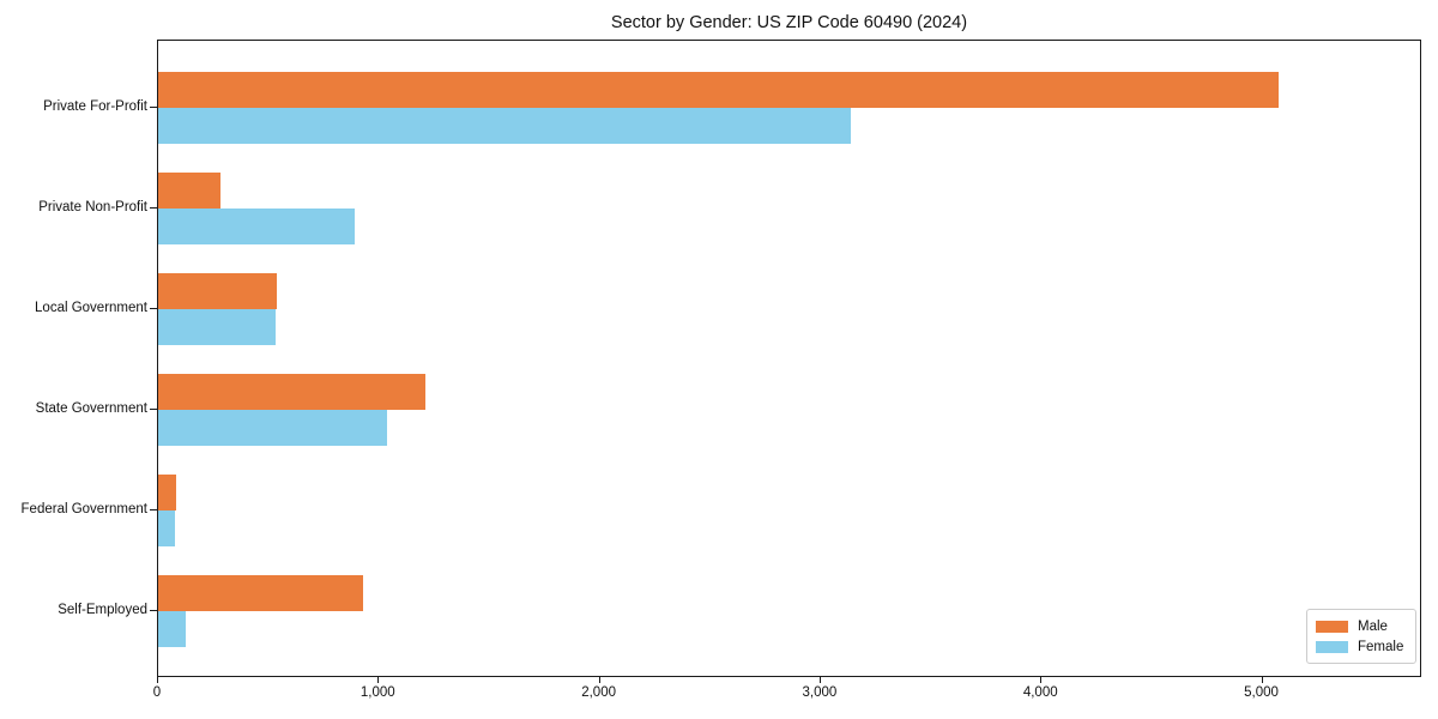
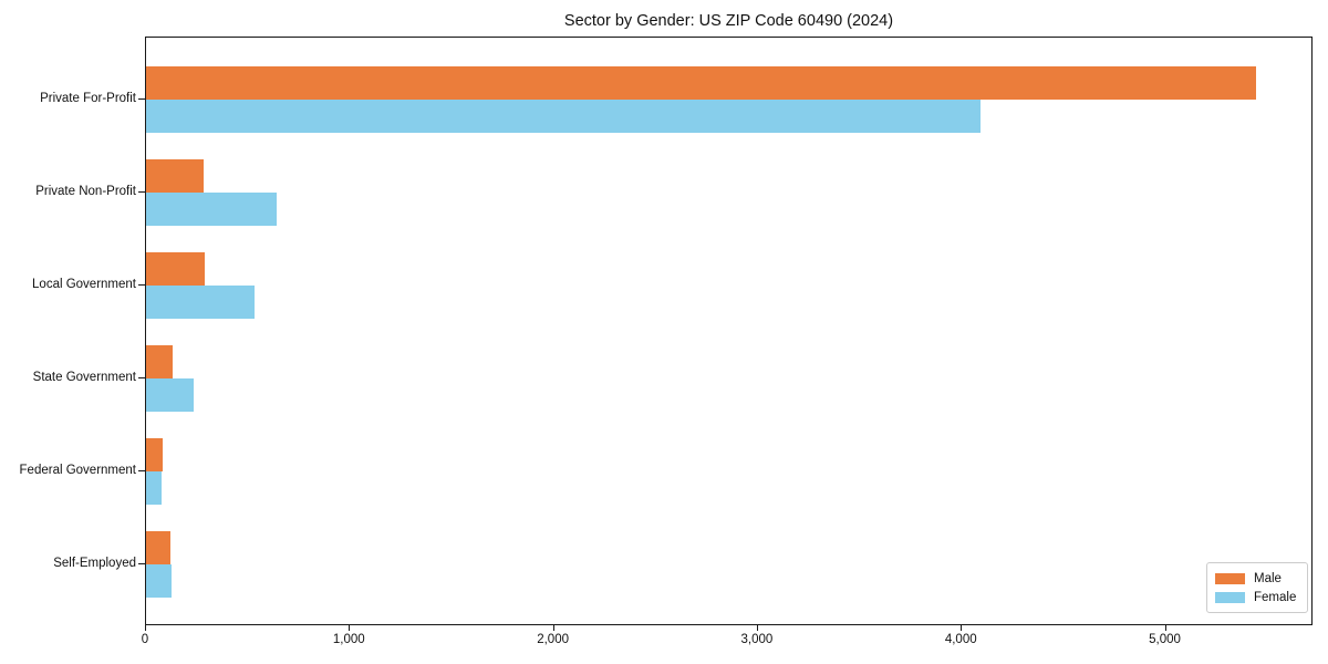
Male/Private For-Profit: 5080 -> 5450
Female/Private For-Profit: 3140 -> 4100
Female/Private Non-Profit: 890 -> 640
Male/Local Government: 540 -> 290
Male/State Government: 1210 -> 130
Female/State Government: 1040 -> 240
Male/Self-Employed: 930 -> 120
